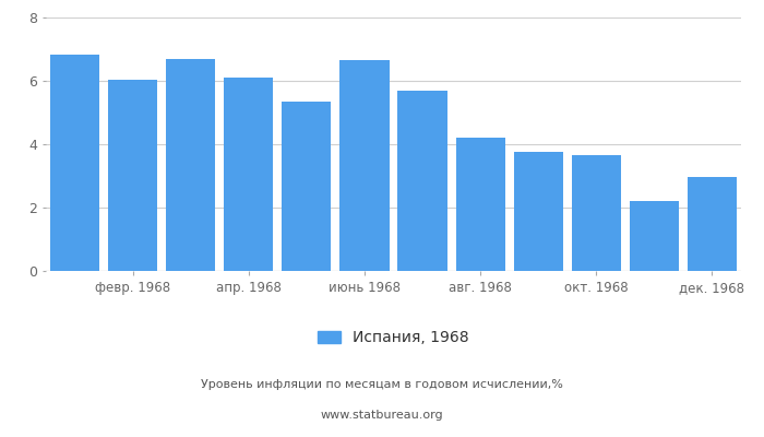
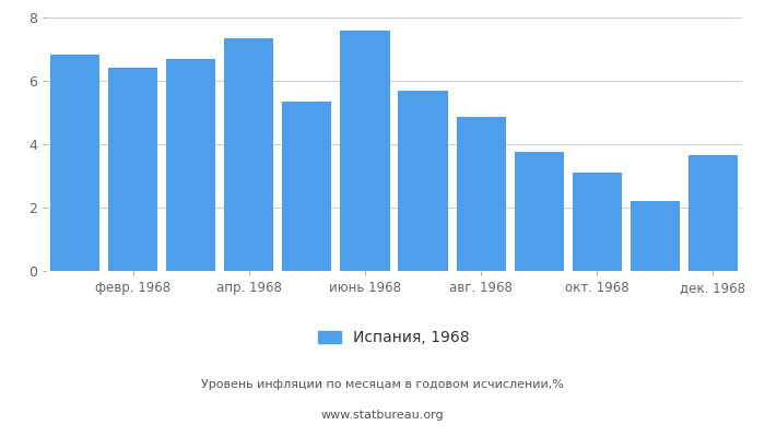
февр. 1968: 6.02 -> 6.40
апр. 1968: 6.12 -> 7.35
июнь 1968: 6.64 -> 7.60
авг. 1968: 4.19 -> 4.85
окт. 1968: 3.67 -> 3.10
дек. 1968: 2.97 -> 3.65
